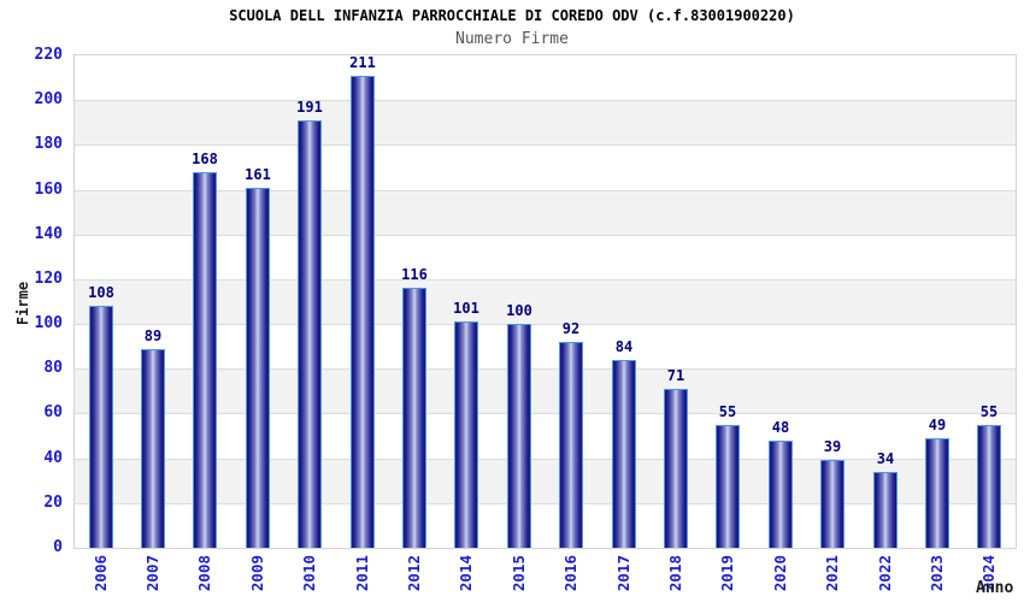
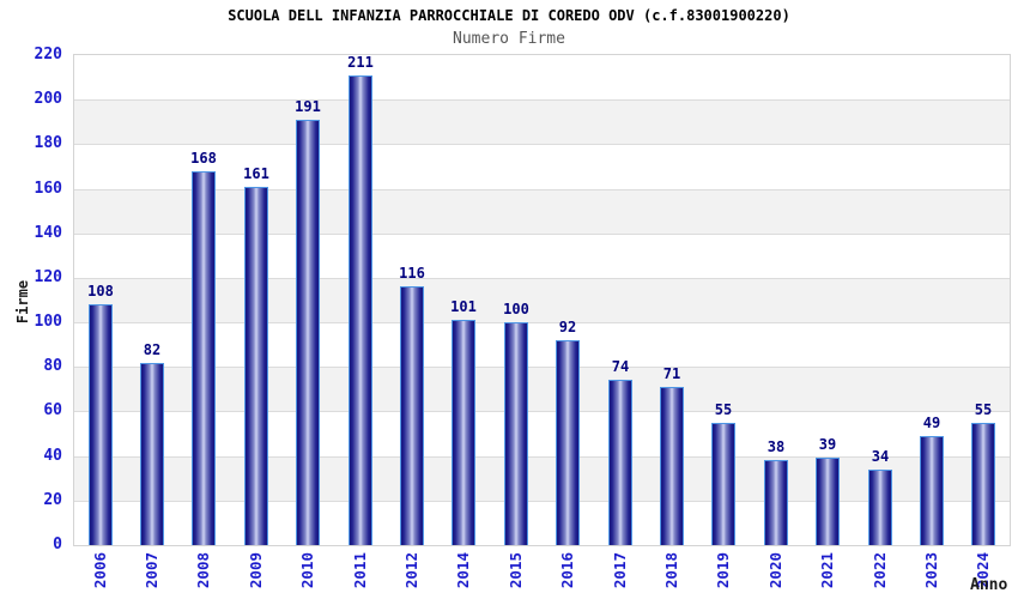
2007: 89 -> 82
2017: 84 -> 74
2020: 48 -> 38
